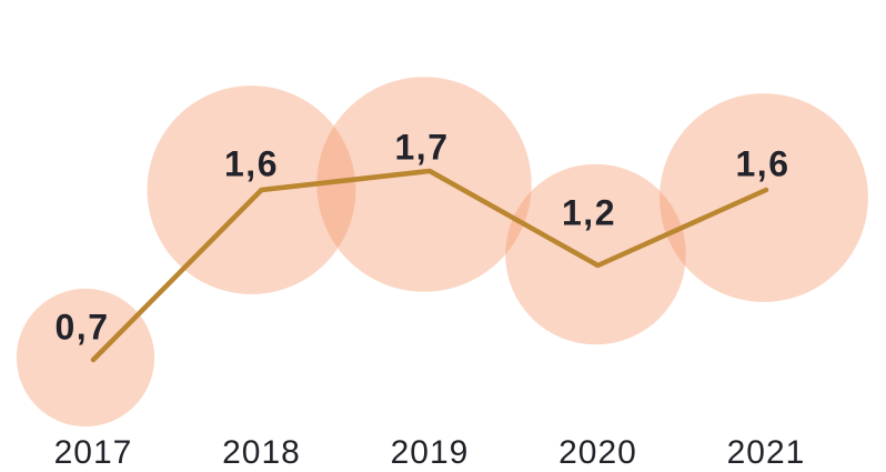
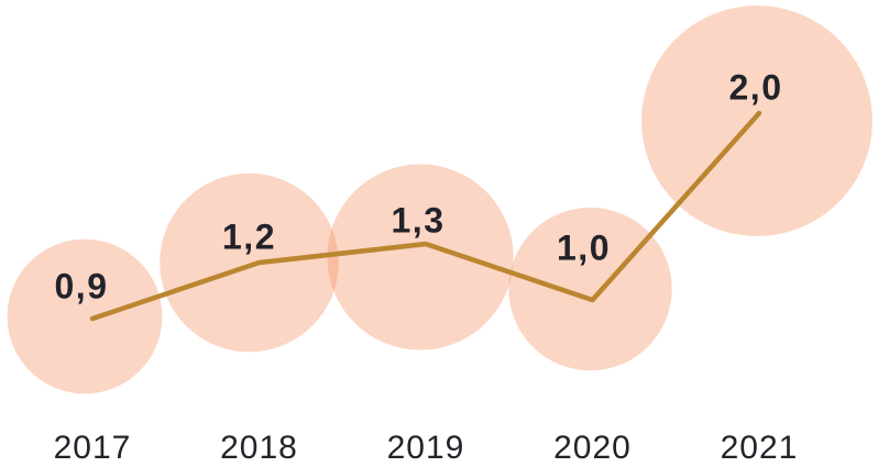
2017: 0,7 -> 0,9
2018: 1,6 -> 1,2
2019: 1,7 -> 1,3
2020: 1,2 -> 1,0
2021: 1,6 -> 2,0
